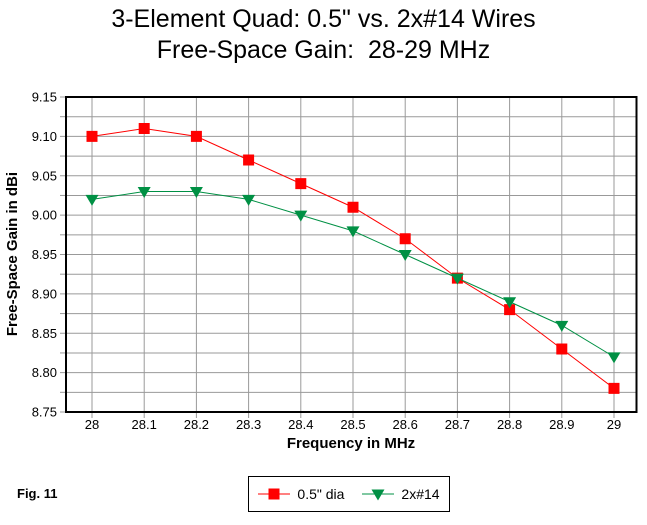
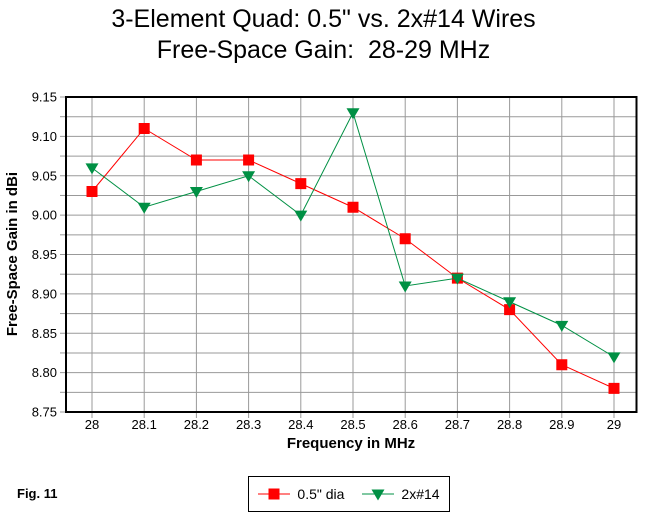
0.5" dia/28: 9.10 -> 9.03
2x#14/28: 9.02 -> 9.06
2x#14/28.1: 9.03 -> 9.01
0.5" dia/28.2: 9.10 -> 9.07
2x#14/28.3: 9.02 -> 9.05
2x#14/28.5: 8.98 -> 9.13
2x#14/28.6: 8.95 -> 8.91
0.5" dia/28.9: 8.83 -> 8.81
